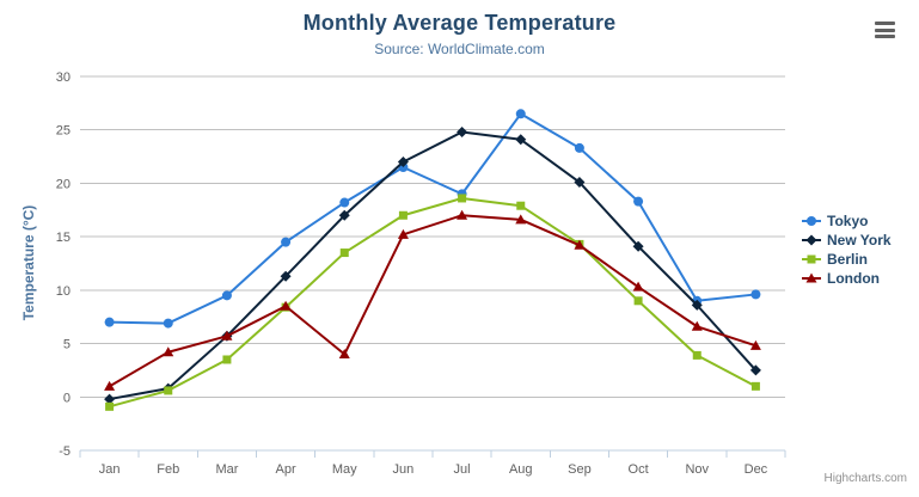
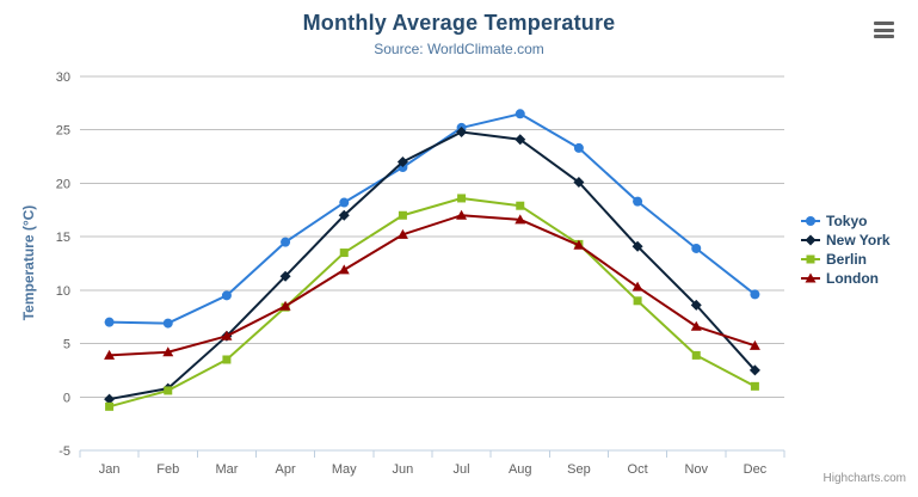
London/Jan: 1 -> 4
London/May: 4 -> 12
Tokyo/Jul: 19 -> 25
Tokyo/Nov: 9 -> 14
